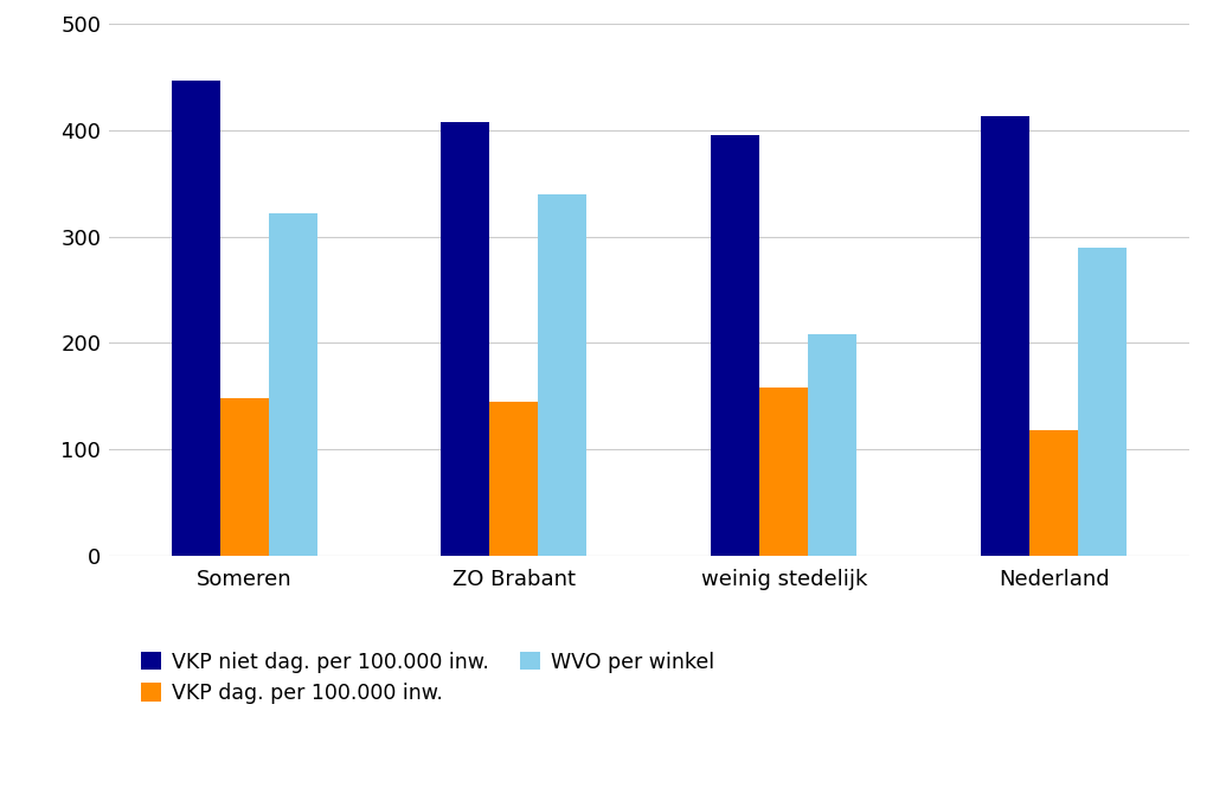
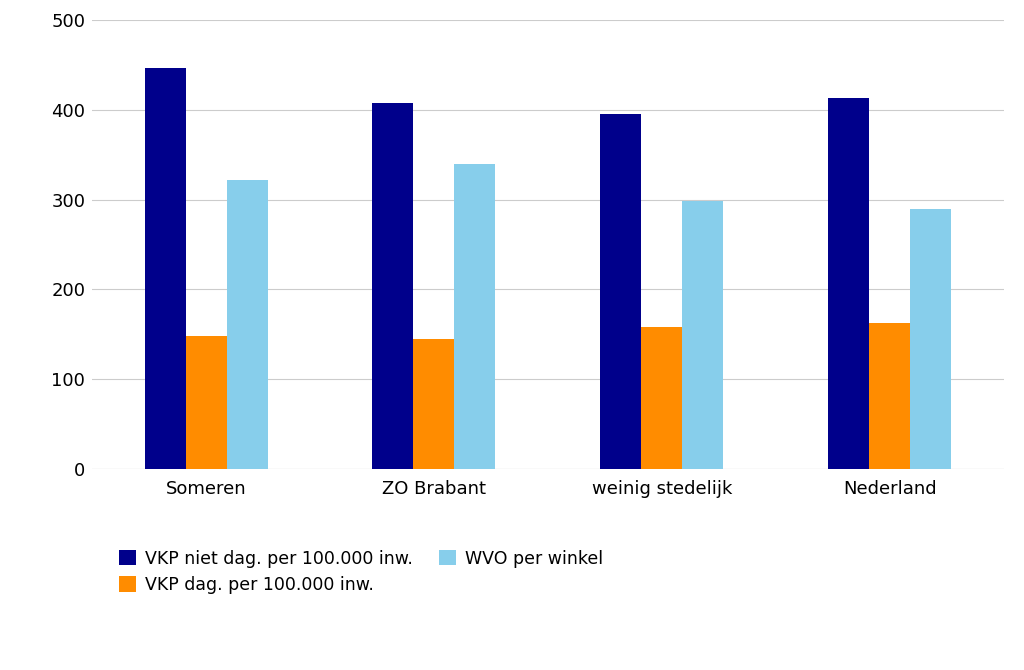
WVO per winkel/weinig stedelijk: 208 -> 298
VKP dag. per 100.000 inw./Nederland: 118 -> 163
